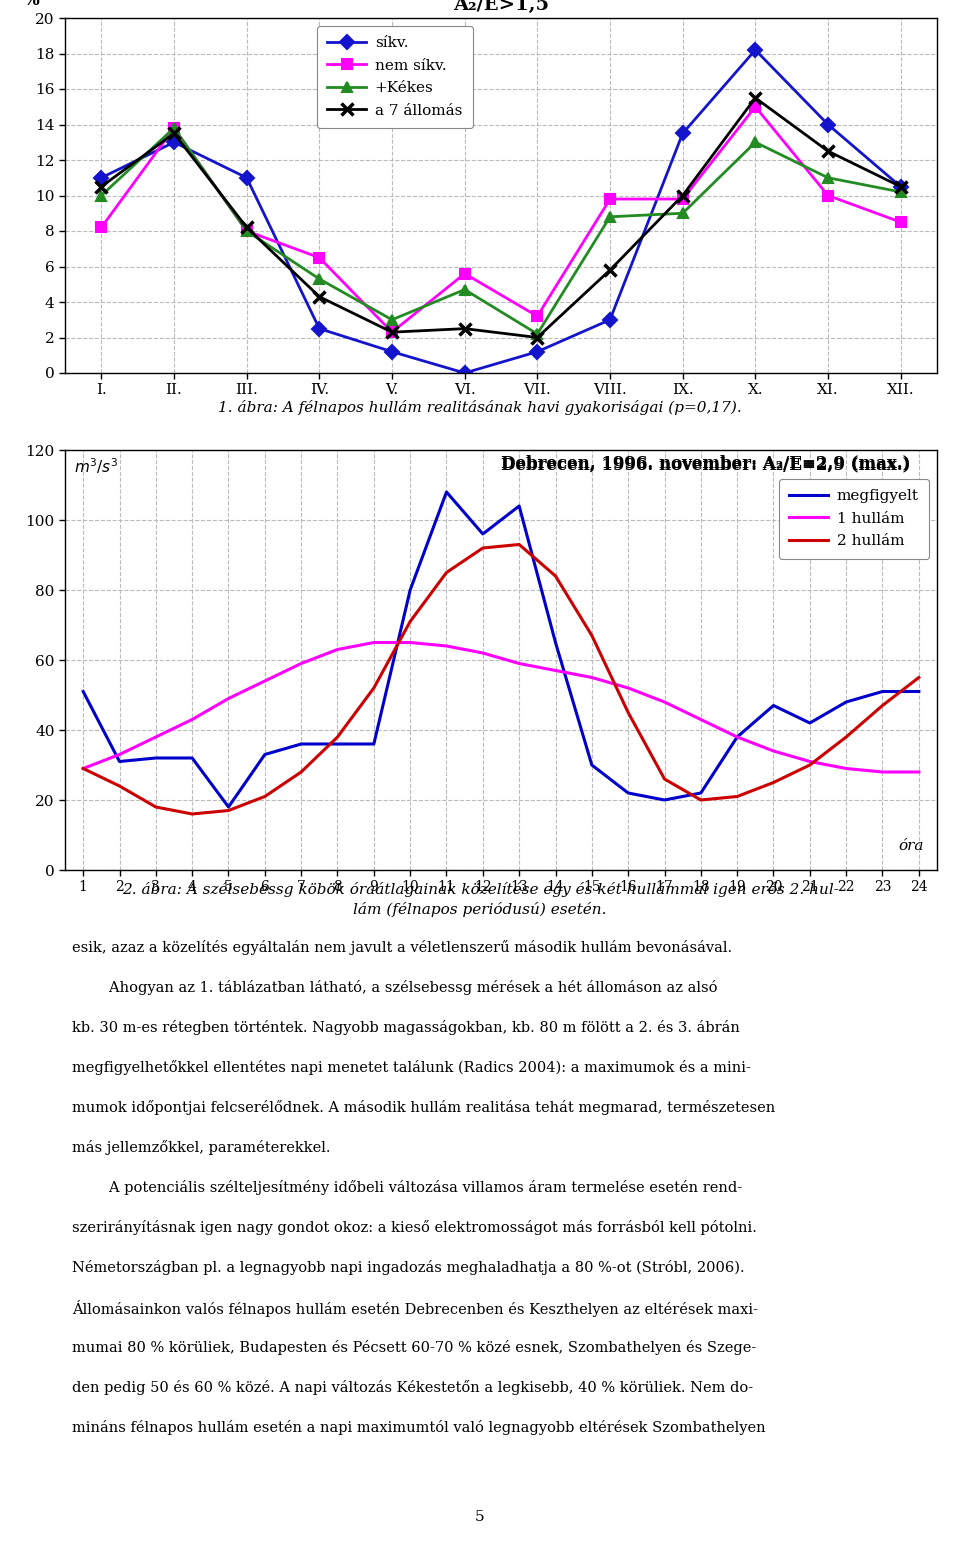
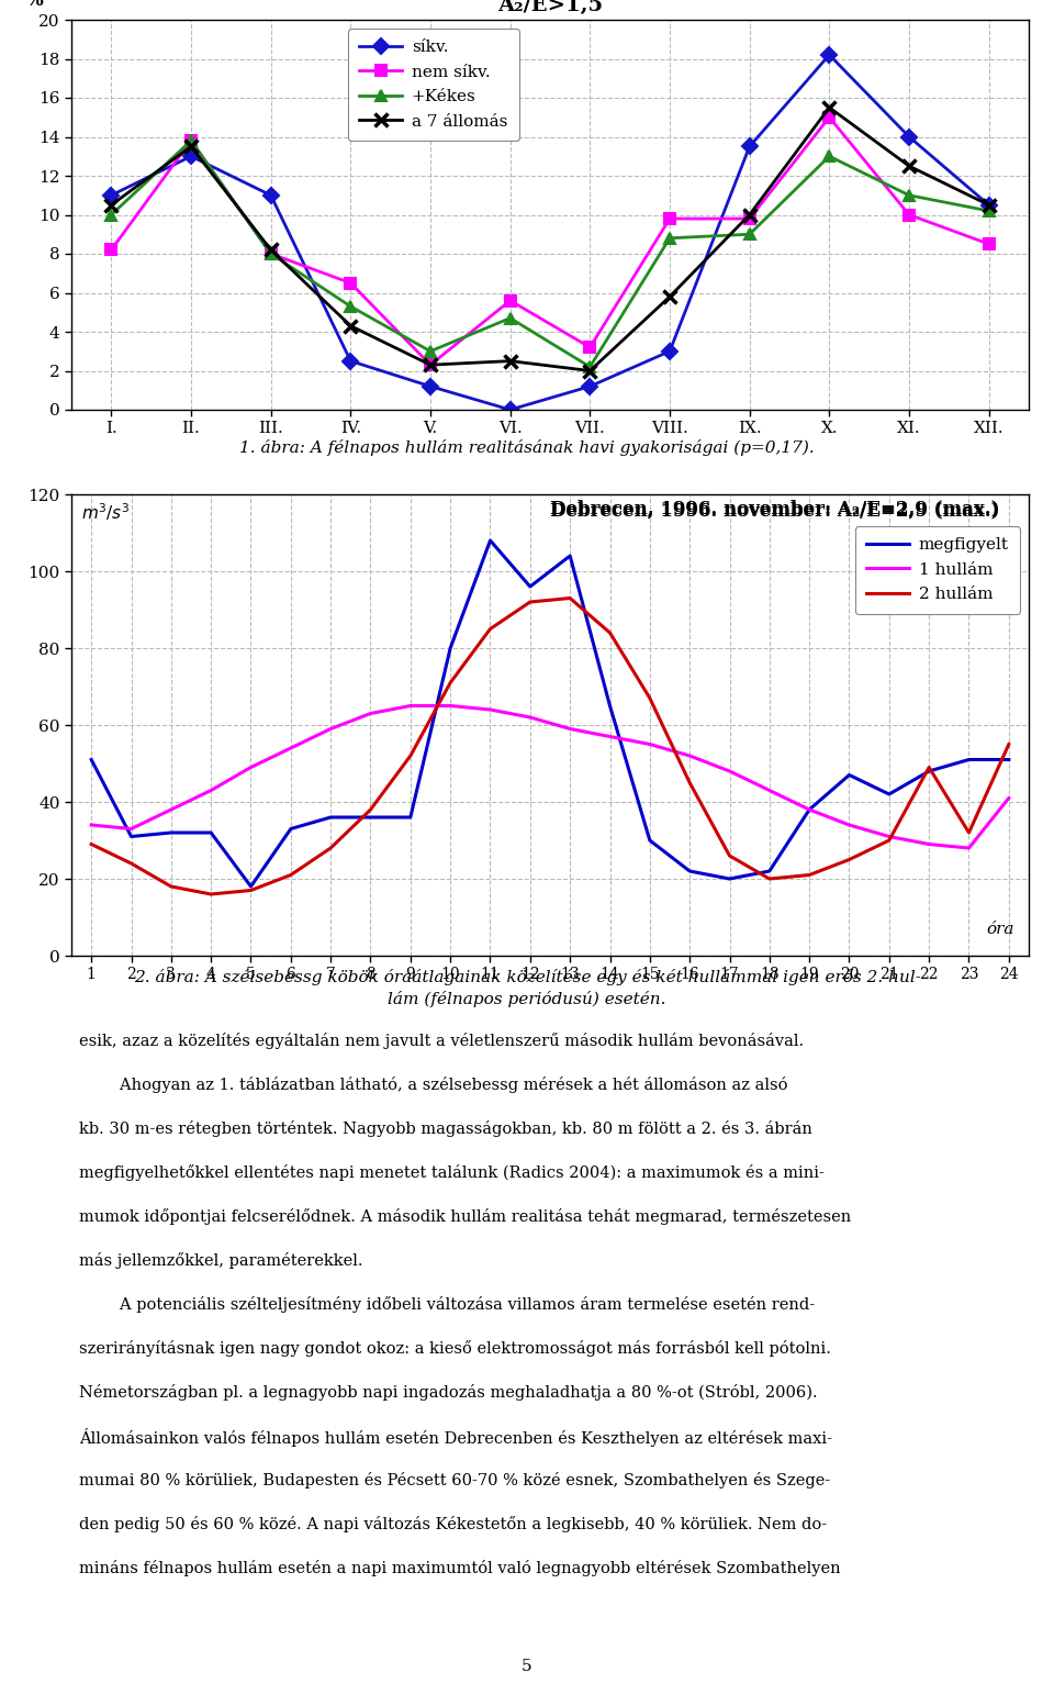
1 hullám/1: 29 -> 34
2 hullám/22: 38 -> 49
2 hullám/23: 47 -> 32
1 hullám/24: 28 -> 41
